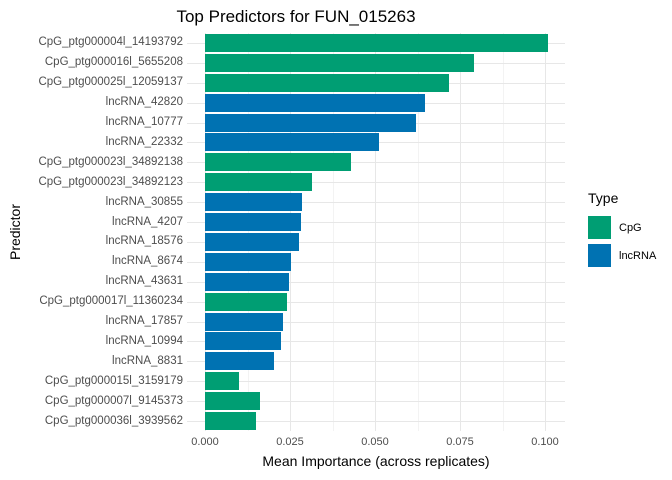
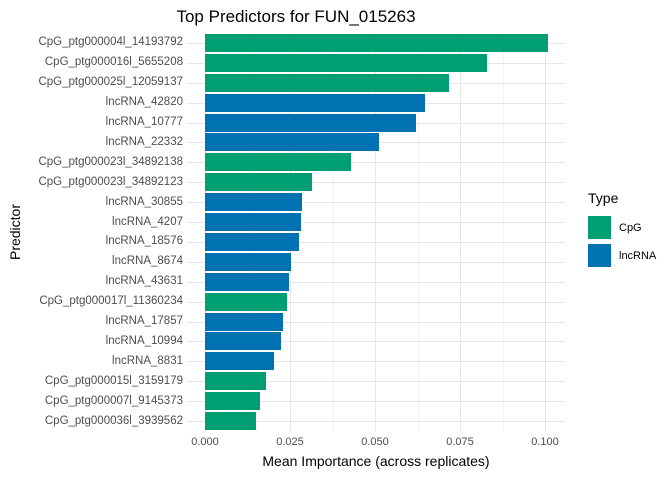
CpG_ptg000016l_5655208: 0.079 -> 0.083
CpG_ptg000015l_3159179: 0.010 -> 0.018
